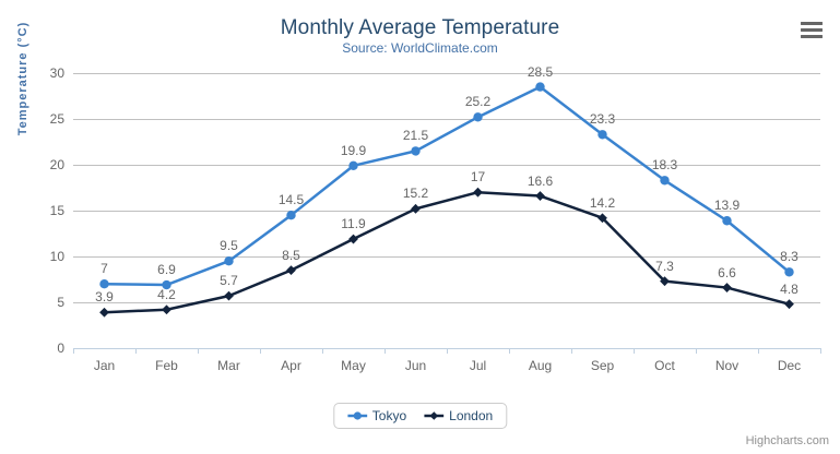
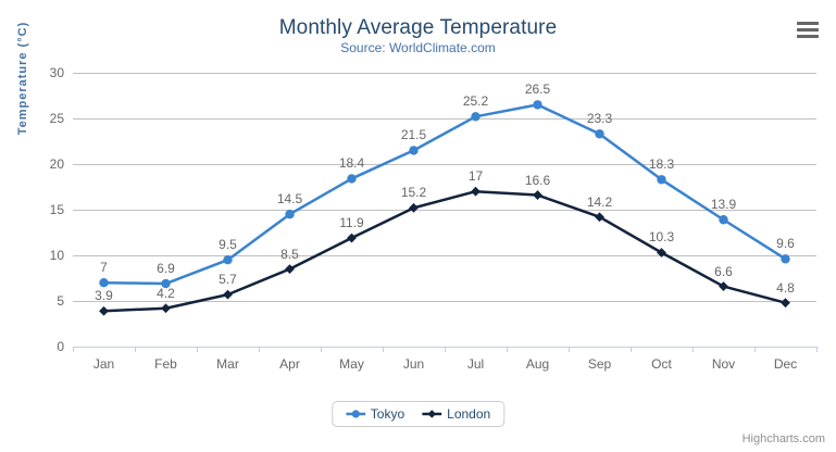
Tokyo/May: 19.9 -> 18.4
Tokyo/Aug: 28.5 -> 26.5
London/Oct: 7.3 -> 10.3
Tokyo/Dec: 8.3 -> 9.6
